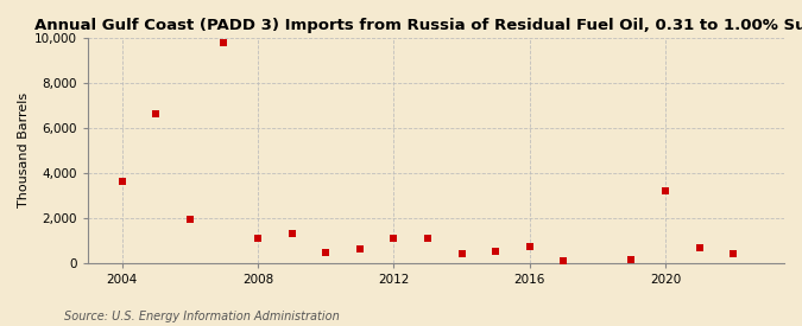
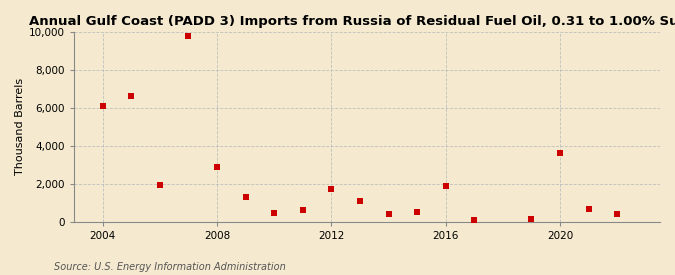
2004: 3,600 -> 6,100
2008: 1,100 -> 2,900
2012: 1,100 -> 1,700
2016: 700 -> 1,900
2020: 3,200 -> 3,600
